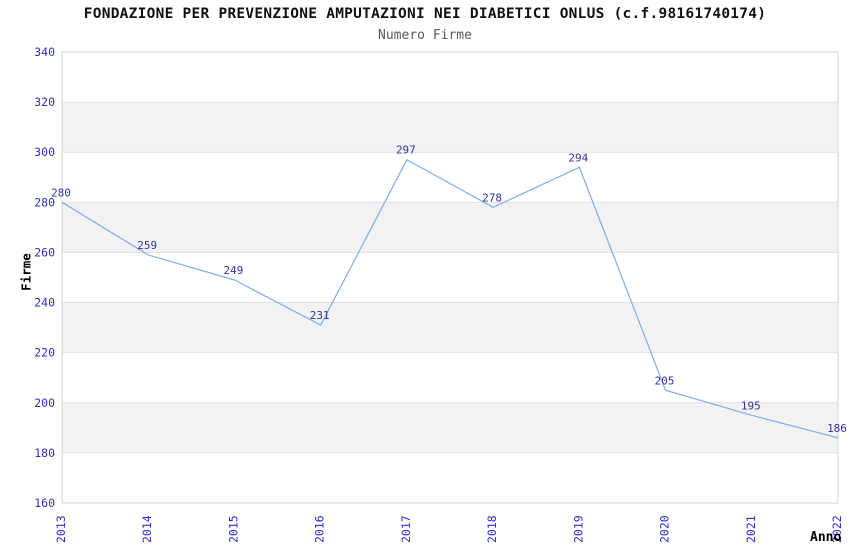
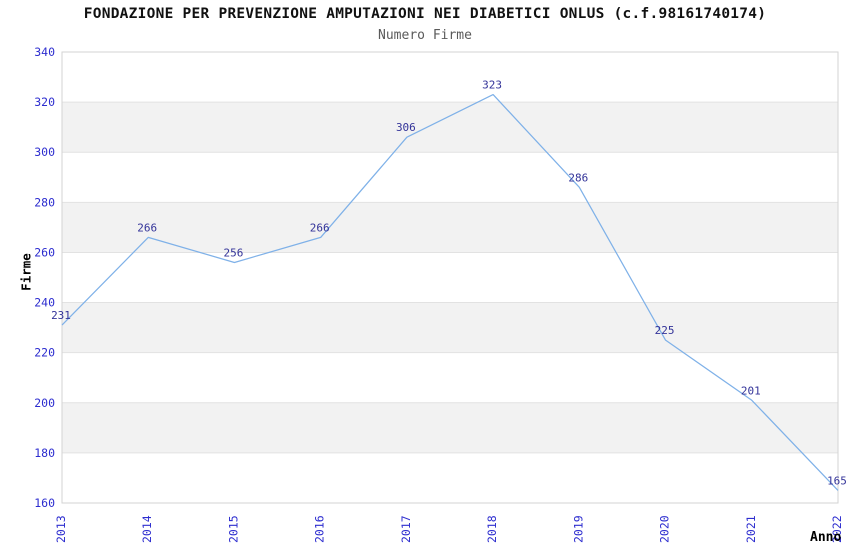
2013: 280 -> 231
2014: 259 -> 266
2015: 249 -> 256
2016: 231 -> 266
2017: 297 -> 306
2018: 278 -> 323
2019: 294 -> 286
2020: 205 -> 225
2021: 195 -> 201
2022: 186 -> 165
